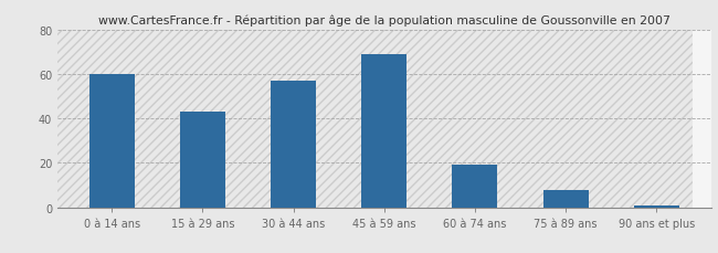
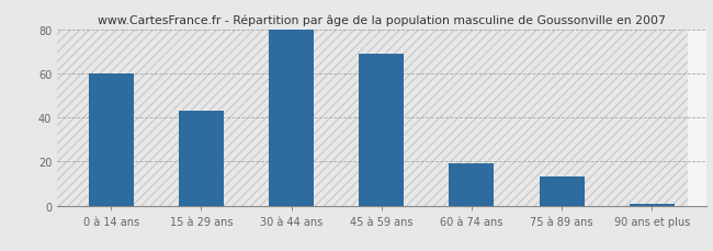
30 à 44 ans: 57 -> 80
75 à 89 ans: 8 -> 13
